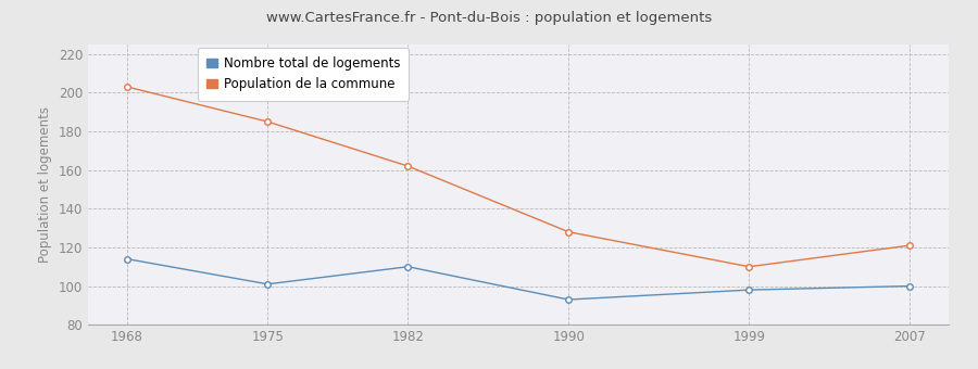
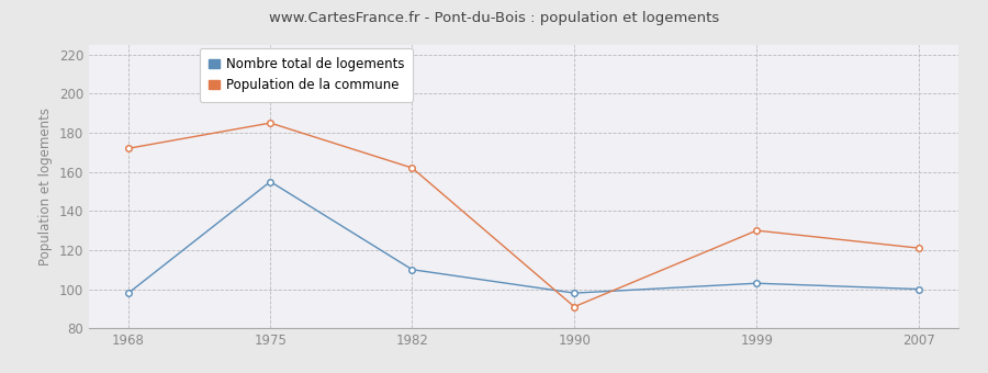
Nombre total de logements/1968: 114 -> 98
Population de la commune/1968: 203 -> 172
Nombre total de logements/1975: 101 -> 155
Nombre total de logements/1990: 93 -> 98
Population de la commune/1990: 128 -> 91
Nombre total de logements/1999: 98 -> 103
Population de la commune/1999: 110 -> 130
